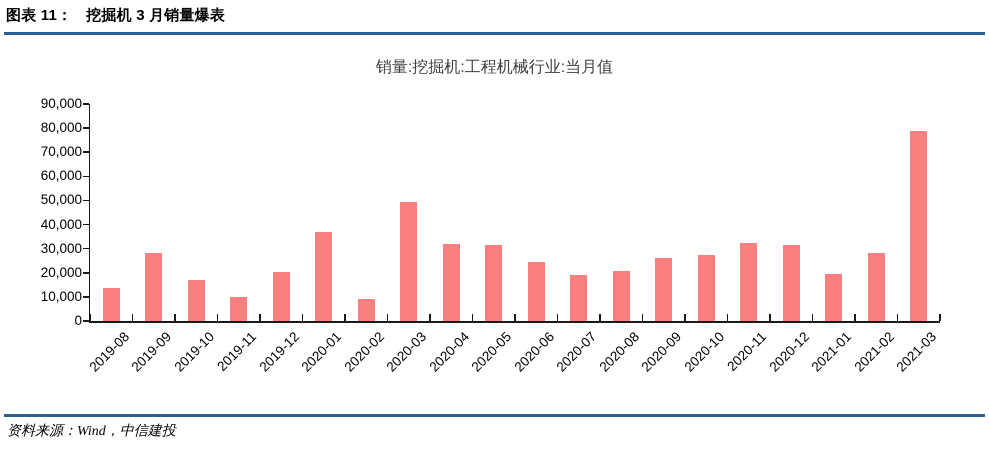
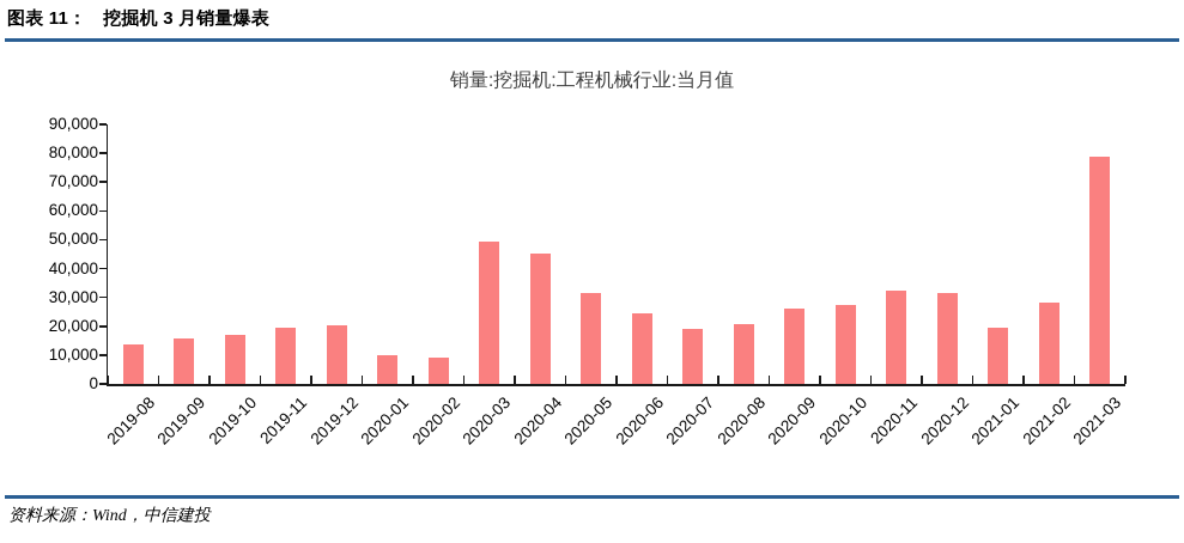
2019-09: 28000 -> 16000
2019-11: 10000 -> 19000
2020-01: 37000 -> 10000
2020-04: 32000 -> 45000
